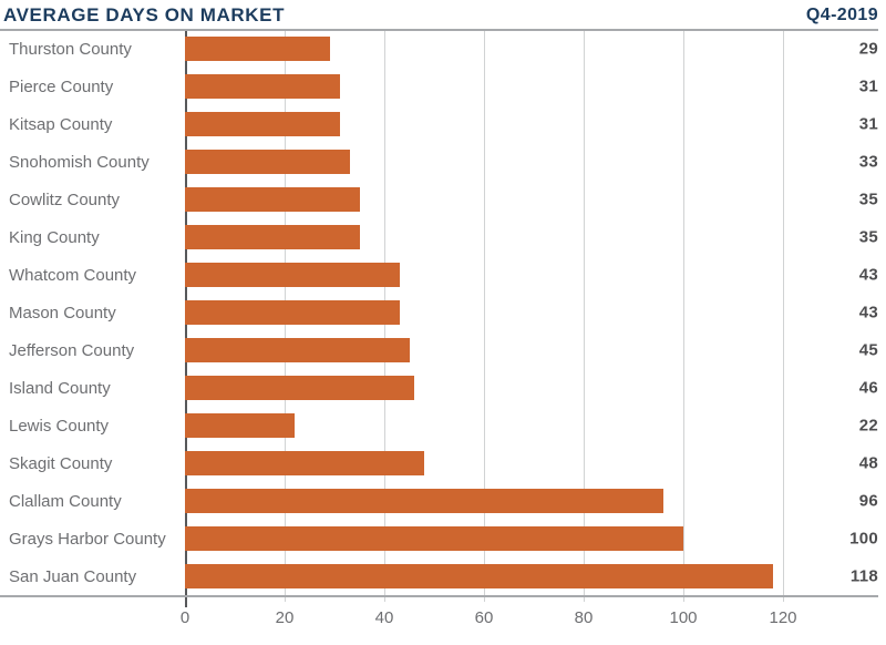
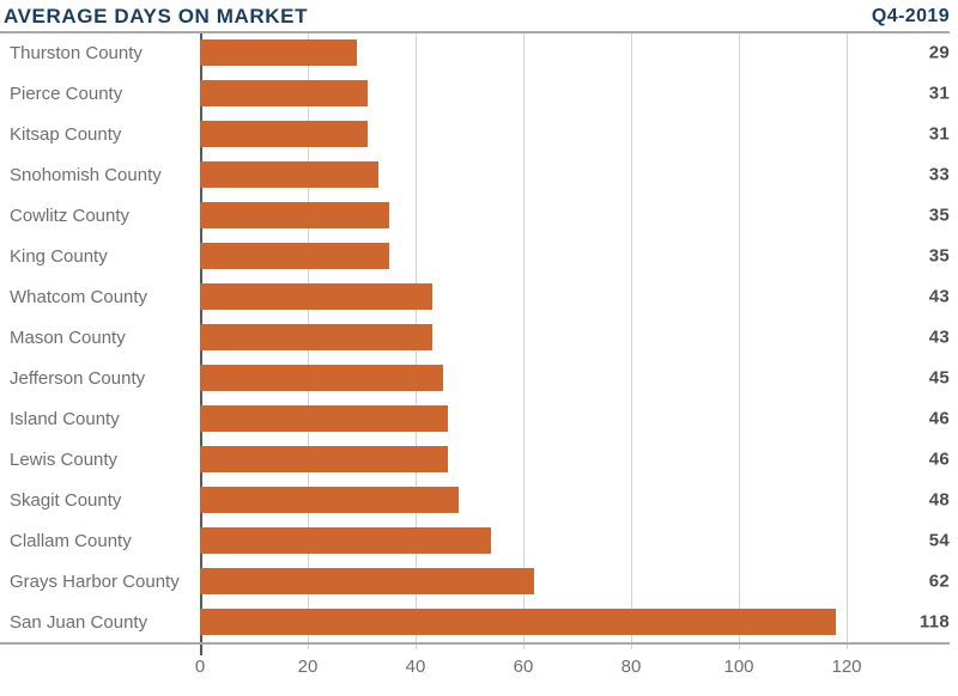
Lewis County: 22 -> 46
Clallam County: 96 -> 54
Grays Harbor County: 100 -> 62
